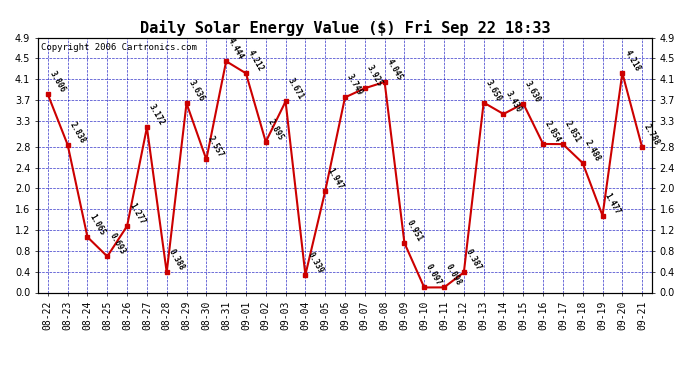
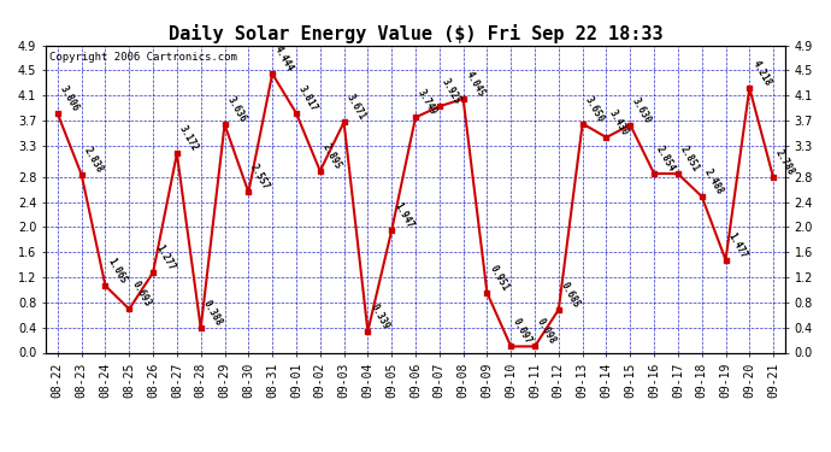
09-01: 4.212 -> 3.817
09-12: 0.387 -> 0.685
